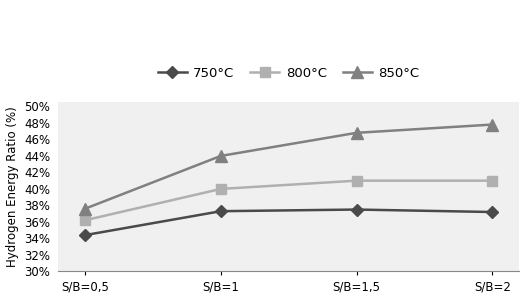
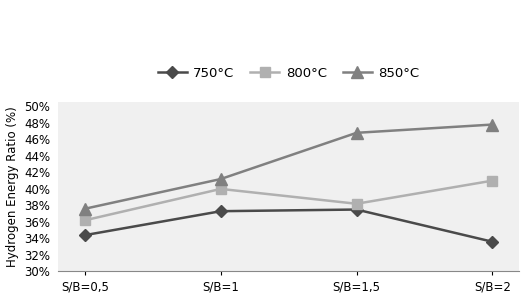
850°C/S/B=1: 44.0% -> 41.2%
800°C/S/B=1,5: 41.0% -> 38.2%
750°C/S/B=2: 37.2% -> 33.6%
